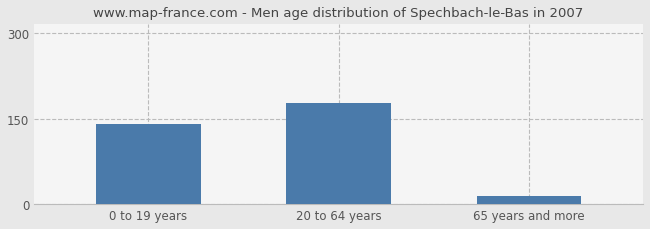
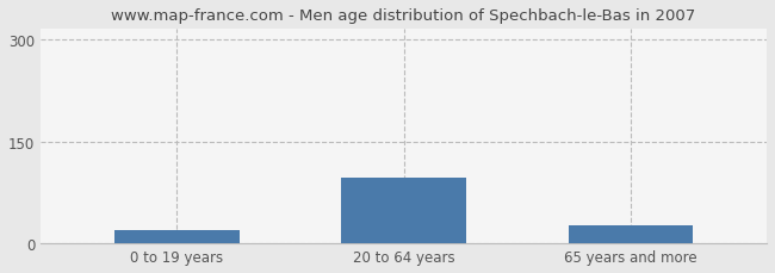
0 to 19 years: 140 -> 20
20 to 64 years: 178 -> 96
65 years and more: 15 -> 26
